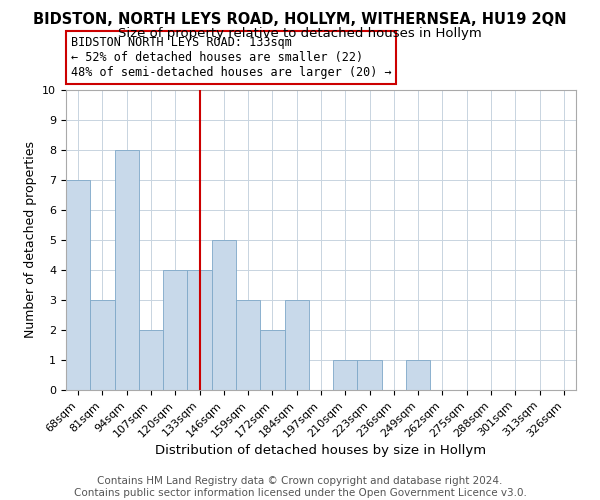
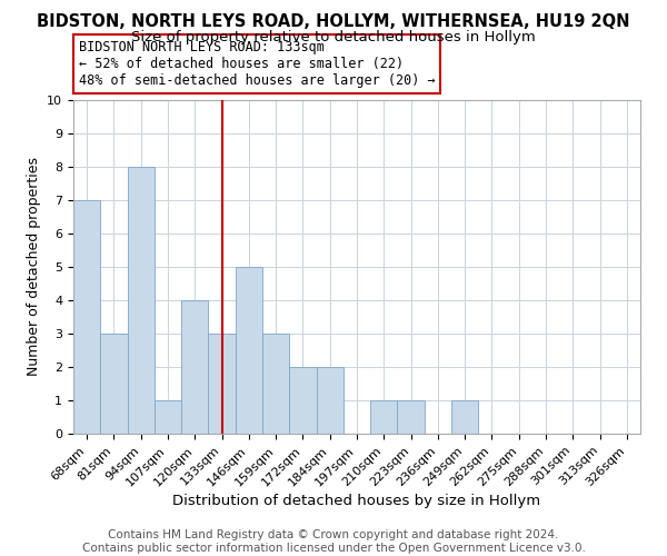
107sqm: 2 -> 1
133sqm: 4 -> 3
184sqm: 3 -> 2
